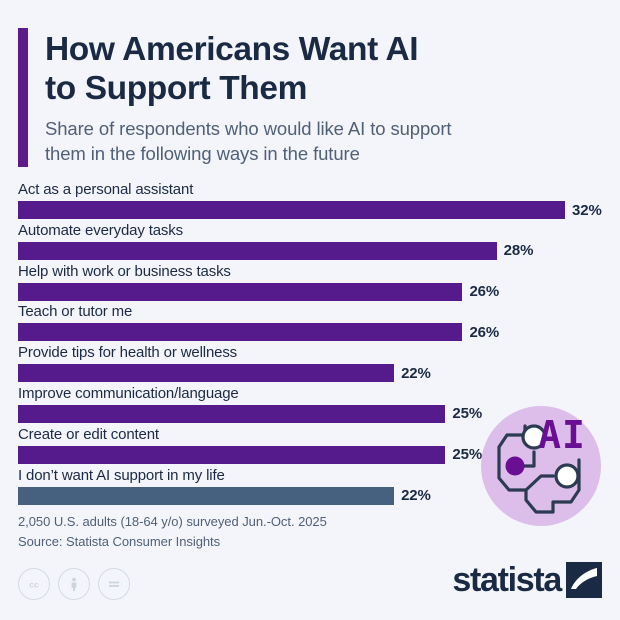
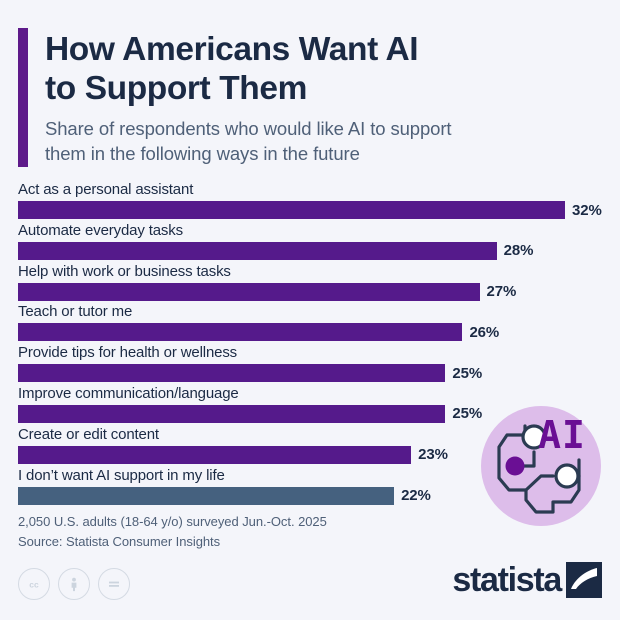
Help with work or business tasks: 26% -> 27%
Provide tips for health or wellness: 22% -> 25%
Create or edit content: 25% -> 23%
